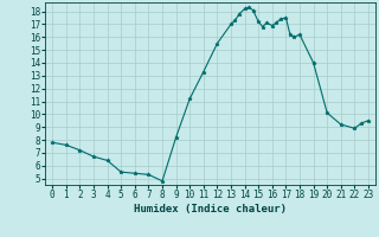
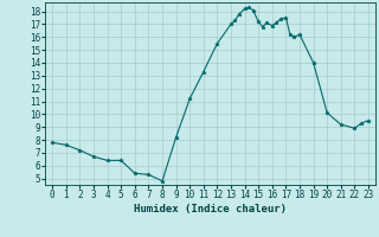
5: 5.5 -> 6.4
